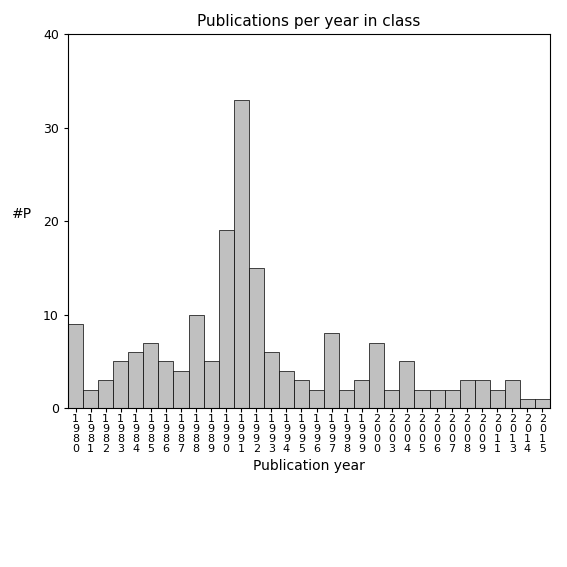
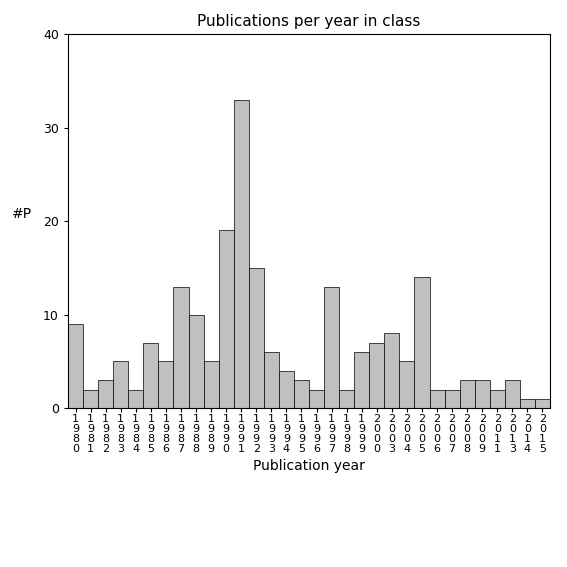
1 9 8 4: 6 -> 2
1 9 8 7: 4 -> 13
1 9 9 7: 8 -> 13
1 9 9 9: 3 -> 6
2 0 0 3: 2 -> 8
2 0 0 5: 2 -> 14
